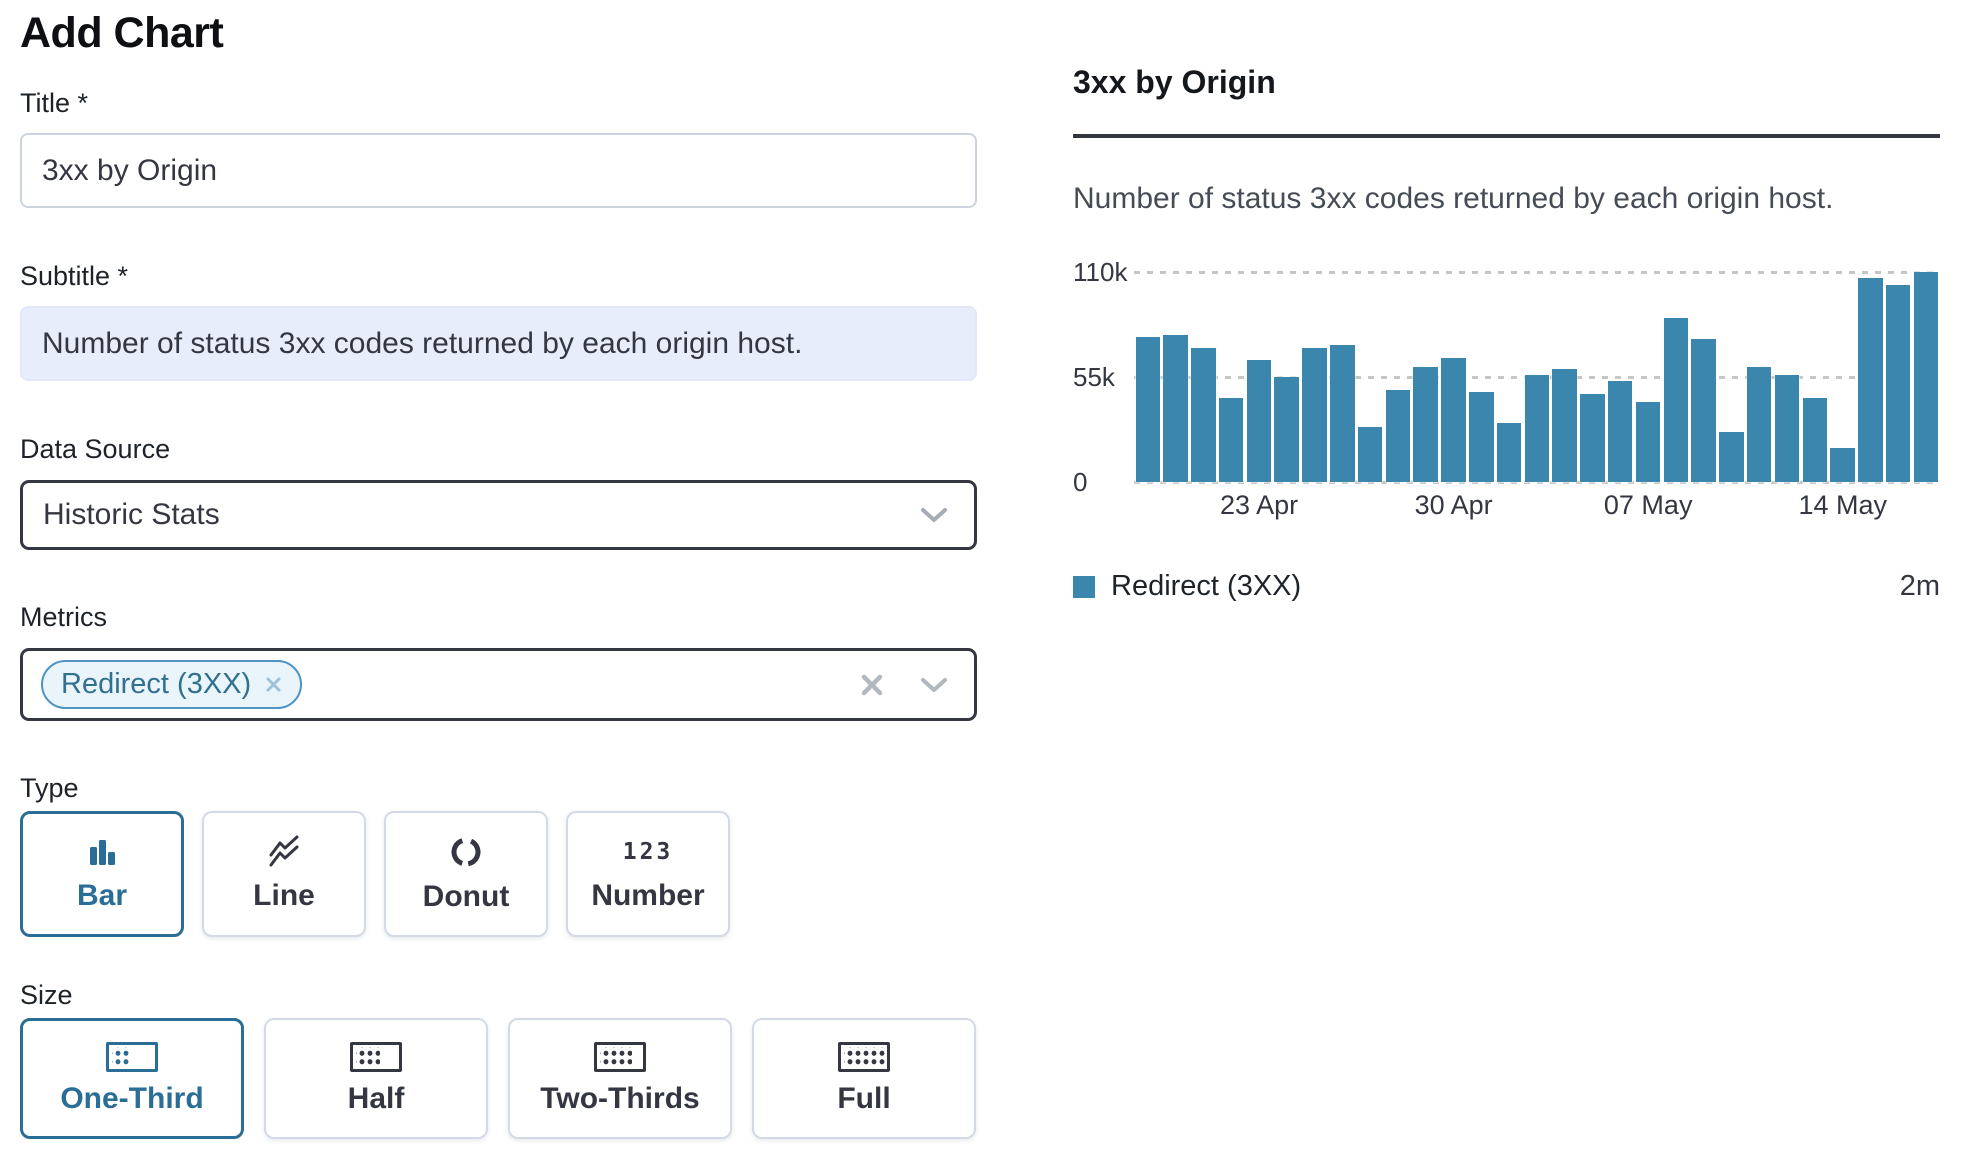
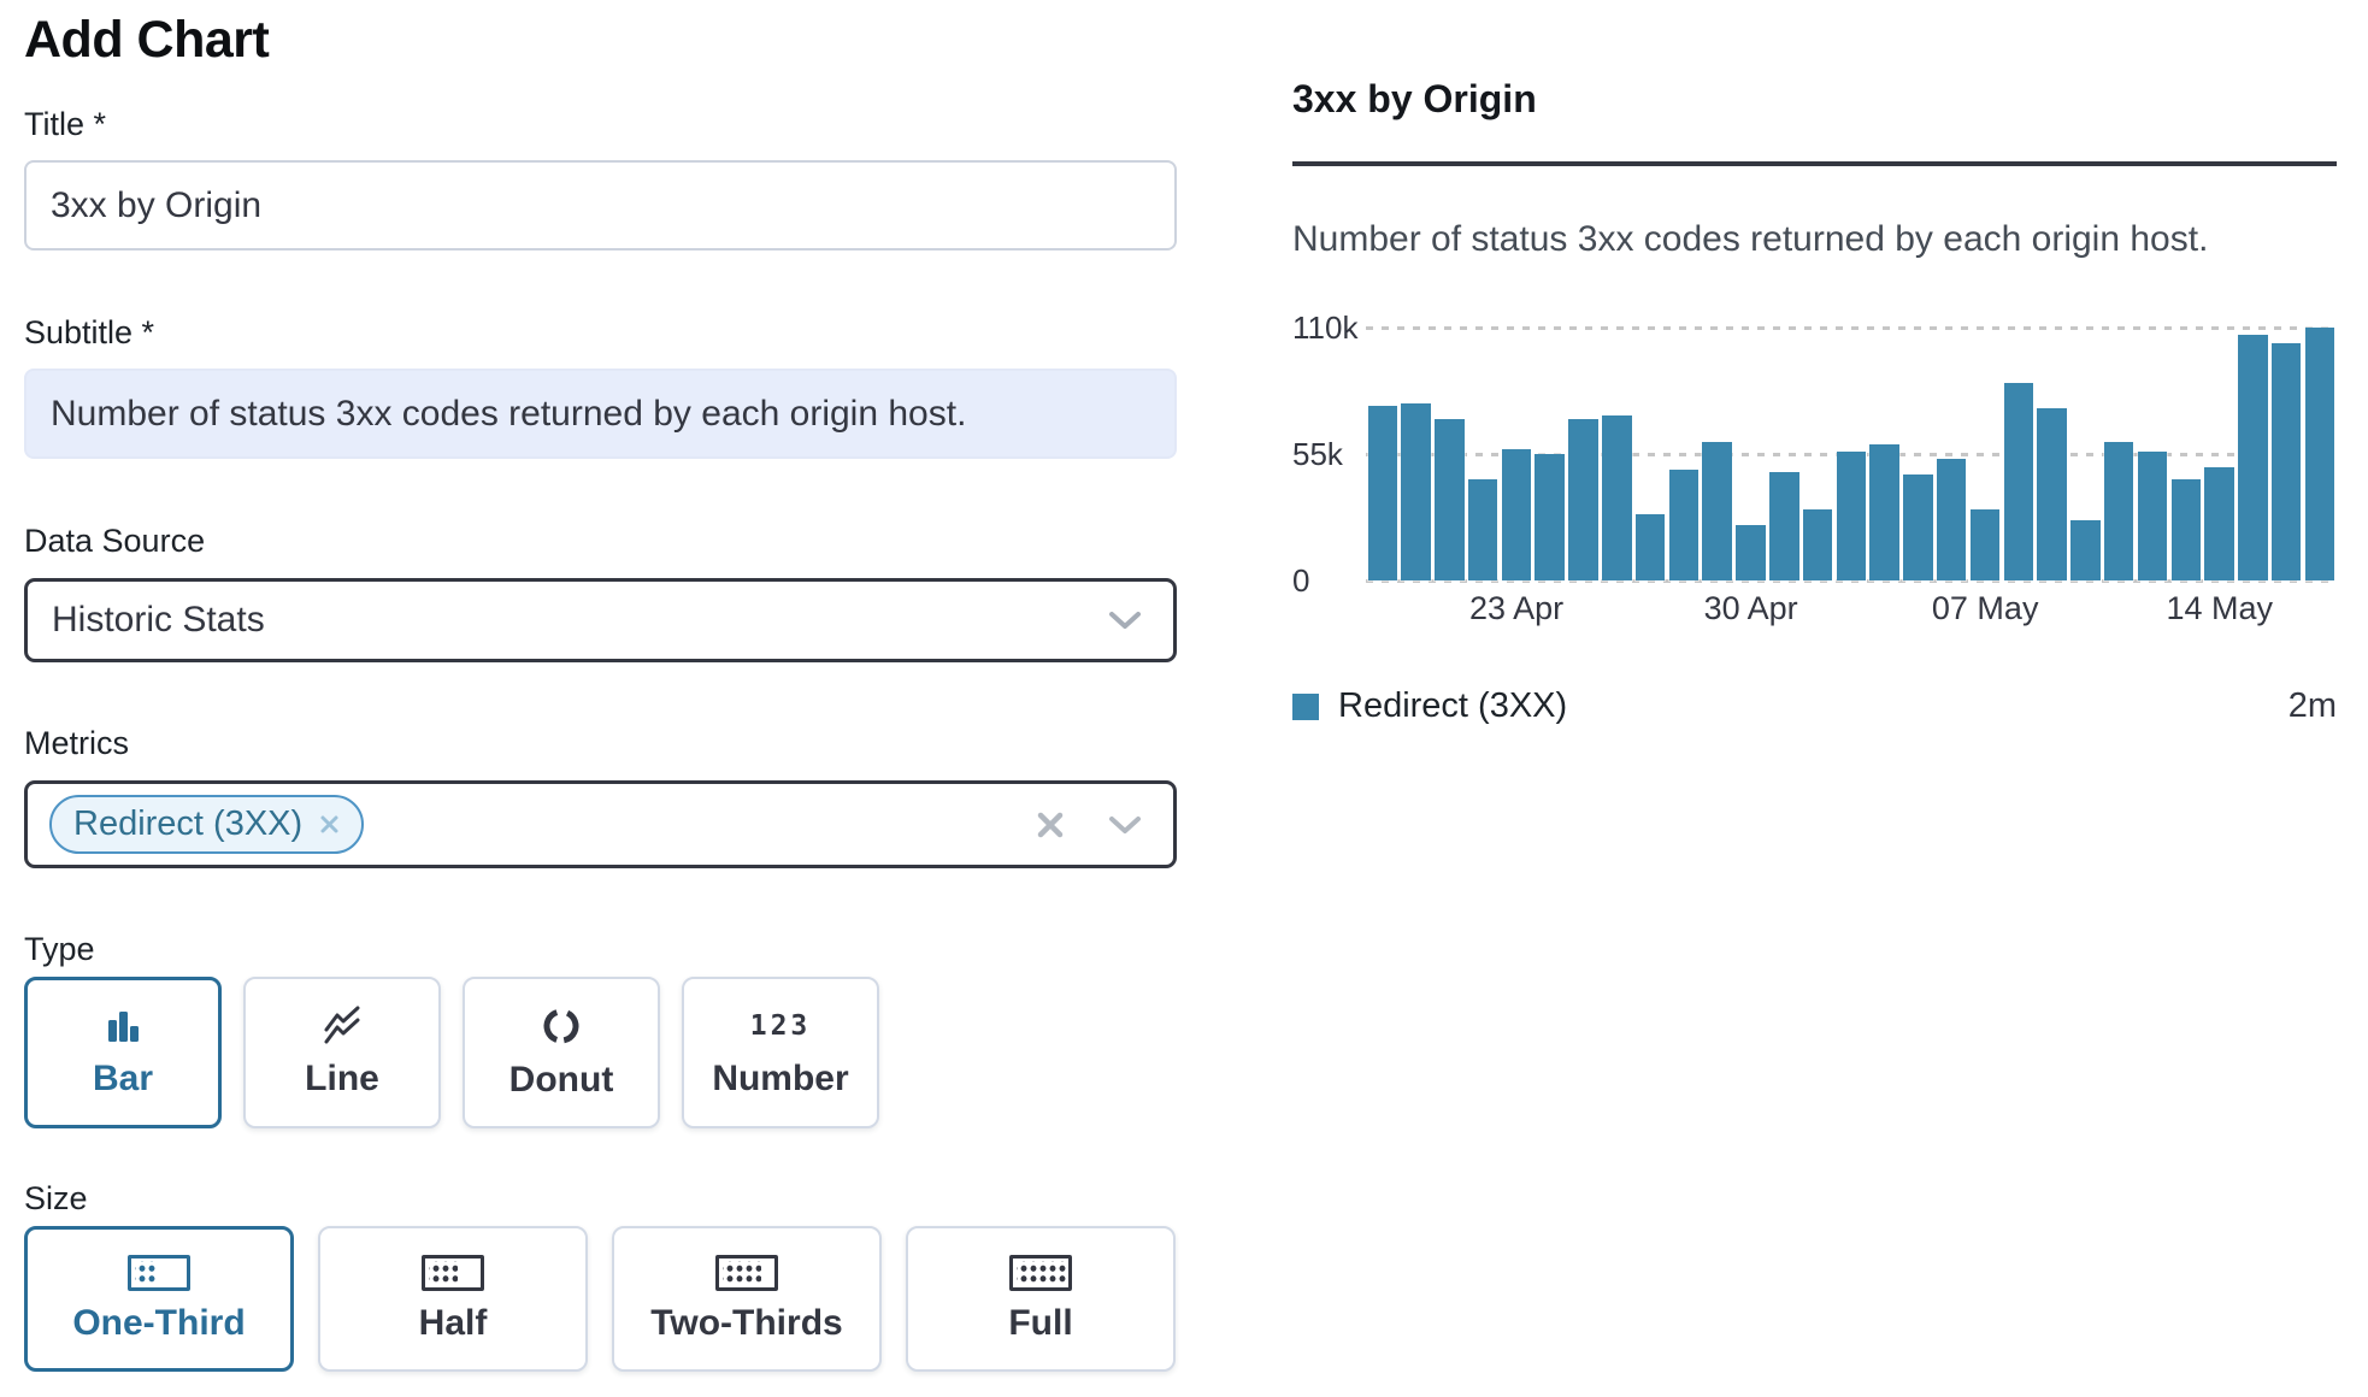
23 Apr: 64k -> 57k
30 Apr: 65k -> 24k
07 May: 42k -> 31k
14 May: 18k -> 49k
